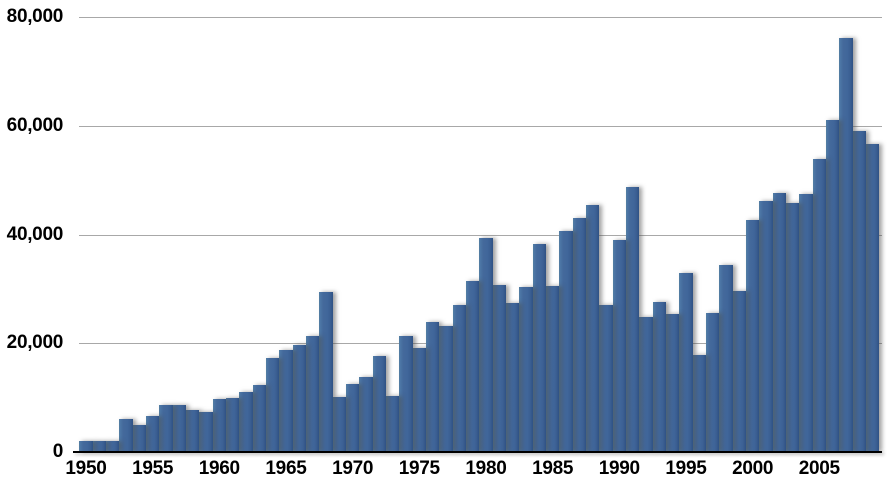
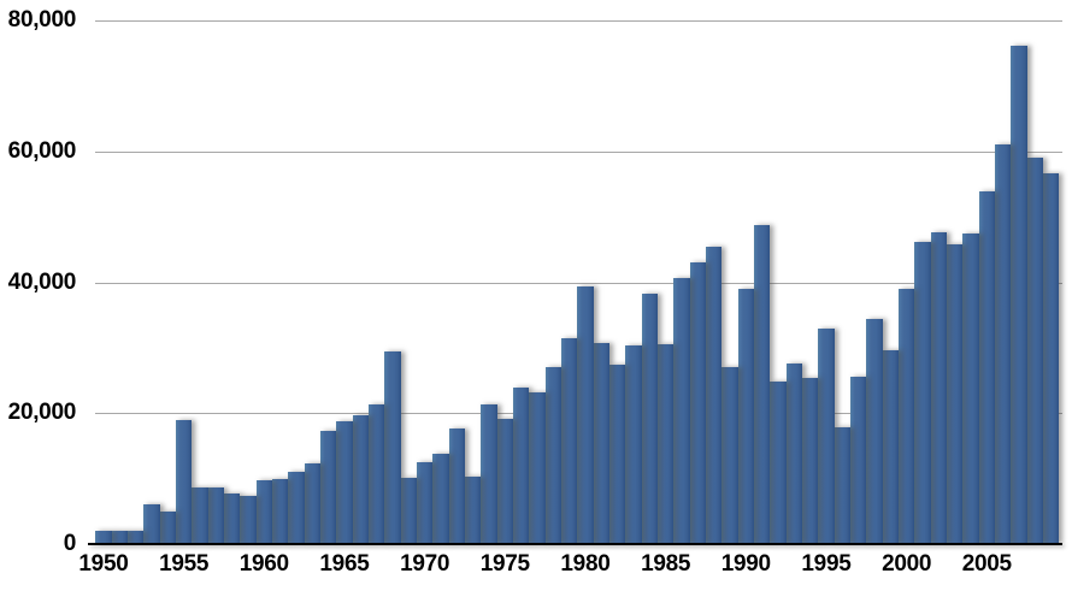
1955: 7000 -> 19000
2000: 43000 -> 39000
